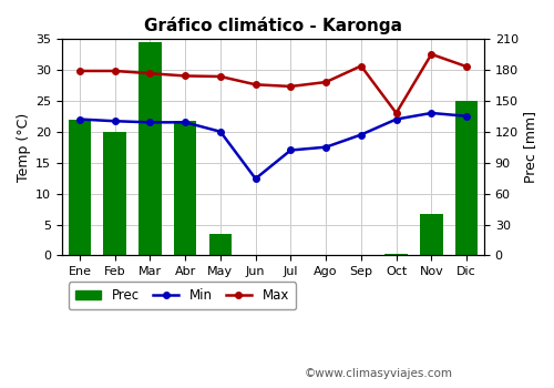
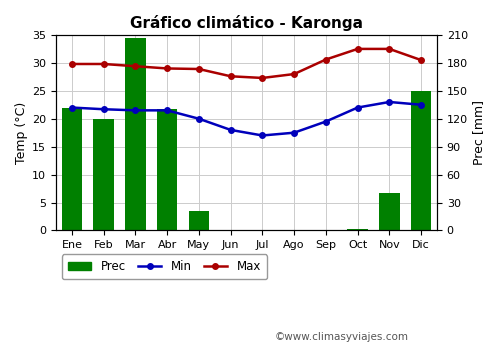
Min/Jun: 12.4 -> 18.0
Max/Oct: 23.0 -> 32.5
